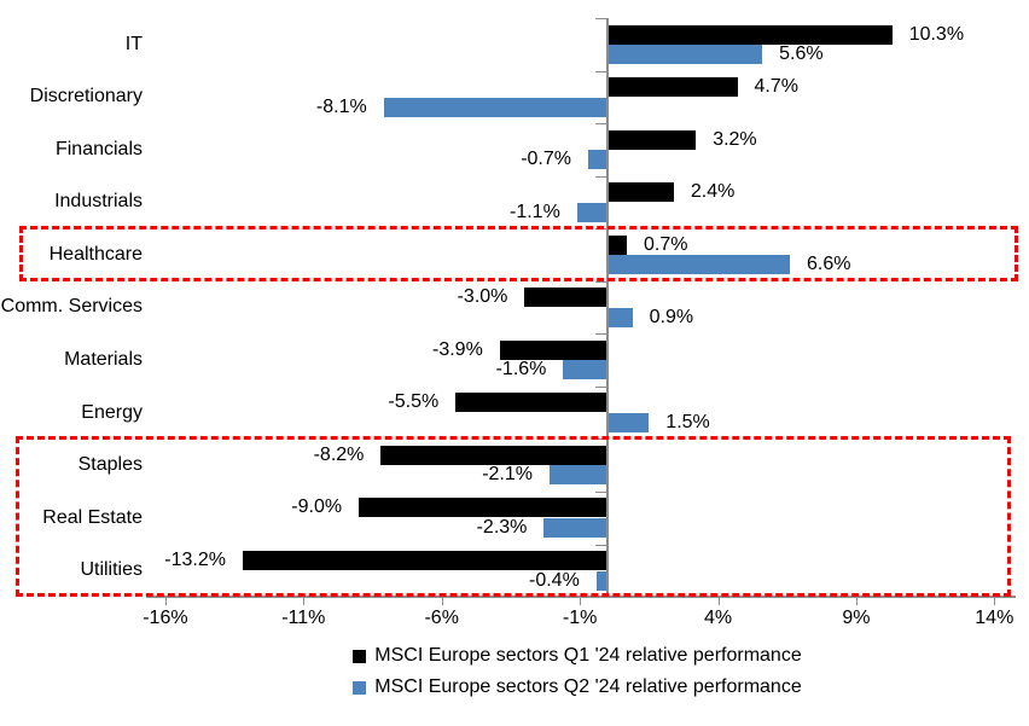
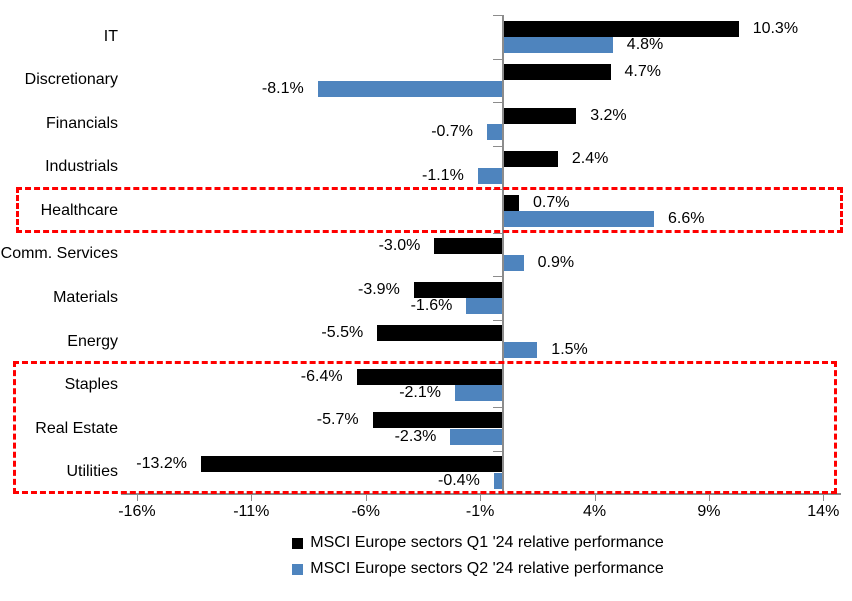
MSCI Europe sectors Q2 '24 relative performance/IT: 5.6% -> 4.8%
MSCI Europe sectors Q1 '24 relative performance/Staples: -8.2% -> -6.4%
MSCI Europe sectors Q1 '24 relative performance/Real Estate: -9.0% -> -5.7%
